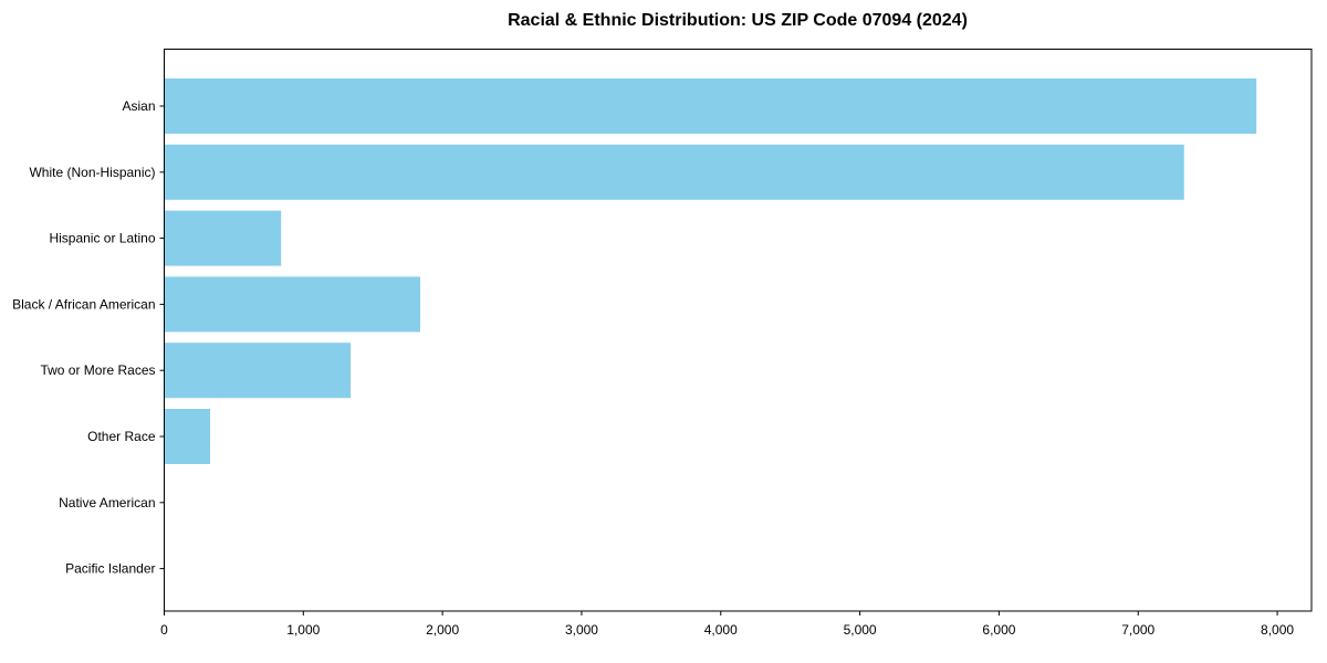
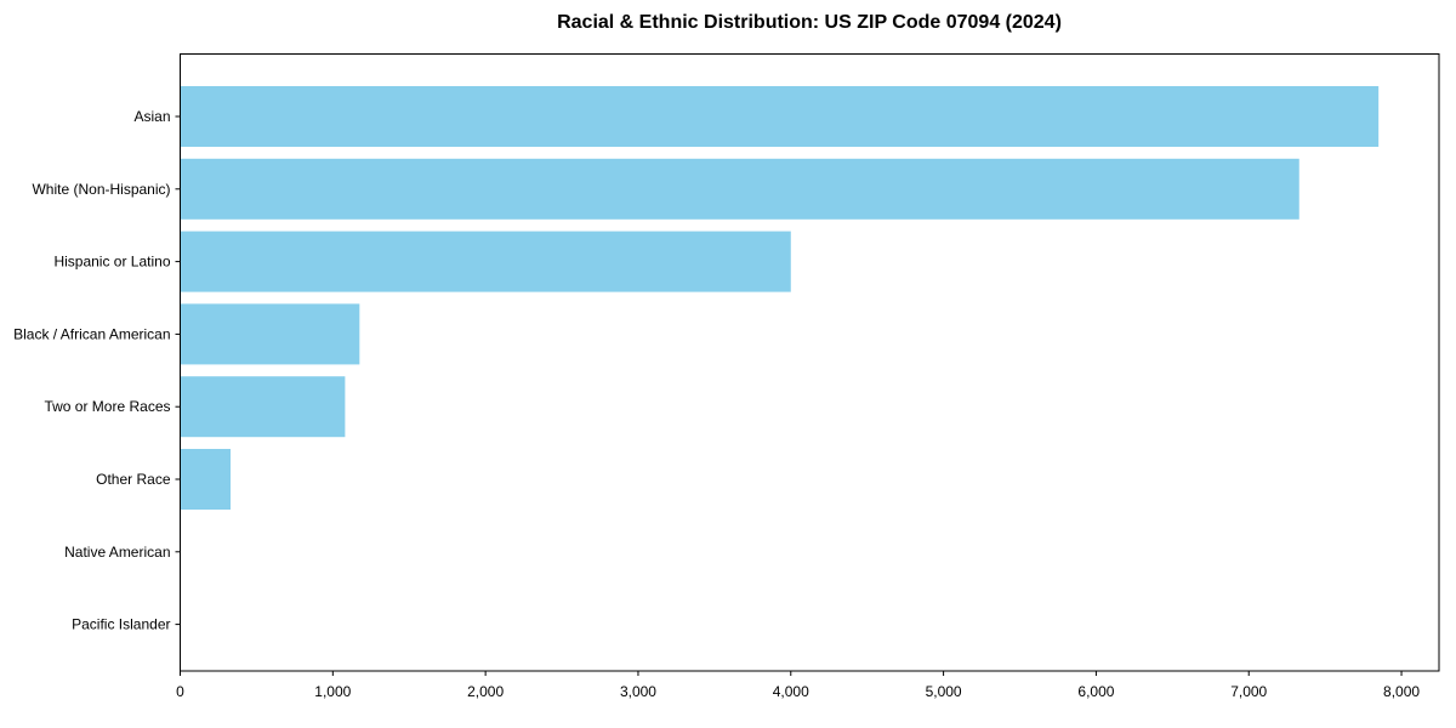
Hispanic or Latino: 840 -> 4000
Black / African American: 1840 -> 1180
Two or More Races: 1340 -> 1080
